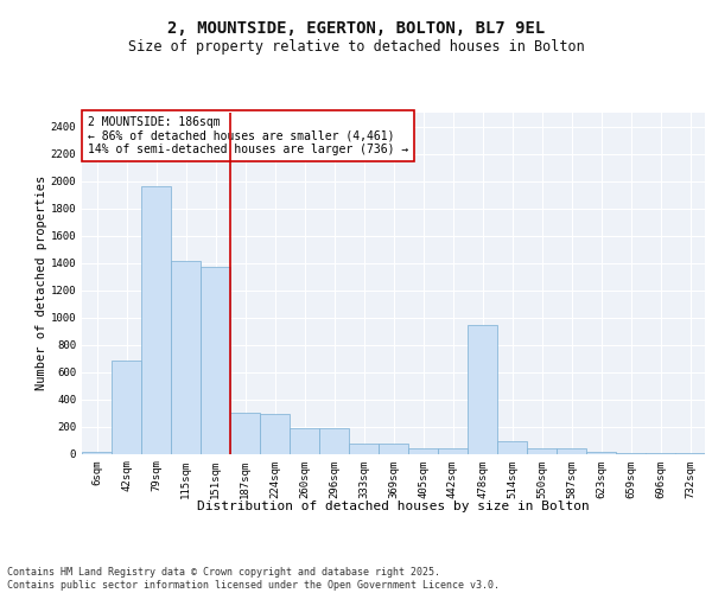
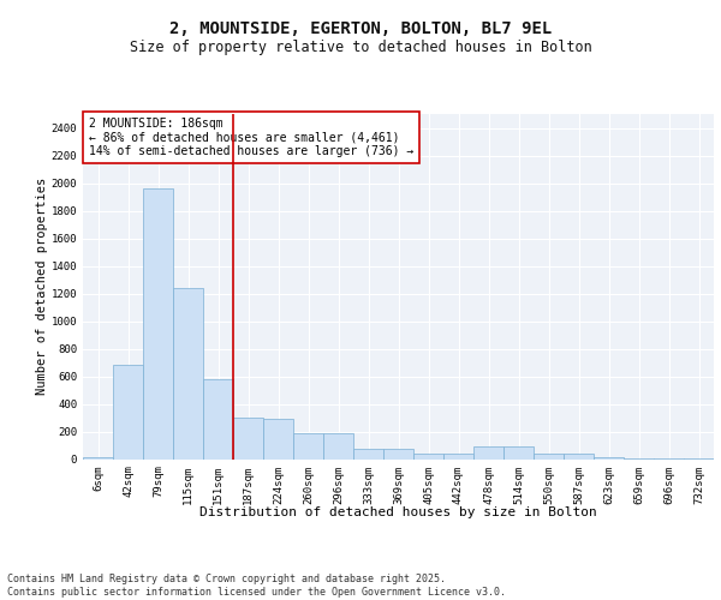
115sqm: 1410 -> 1240
151sqm: 1370 -> 580
478sqm: 940 -> 100
